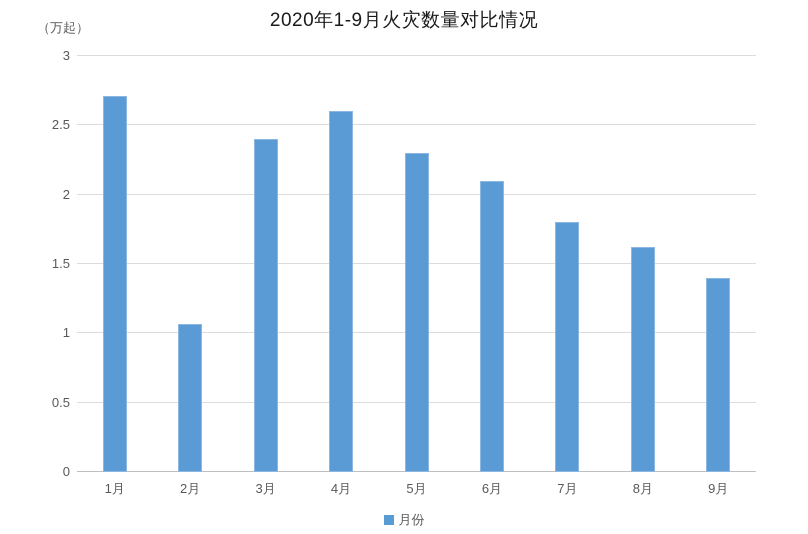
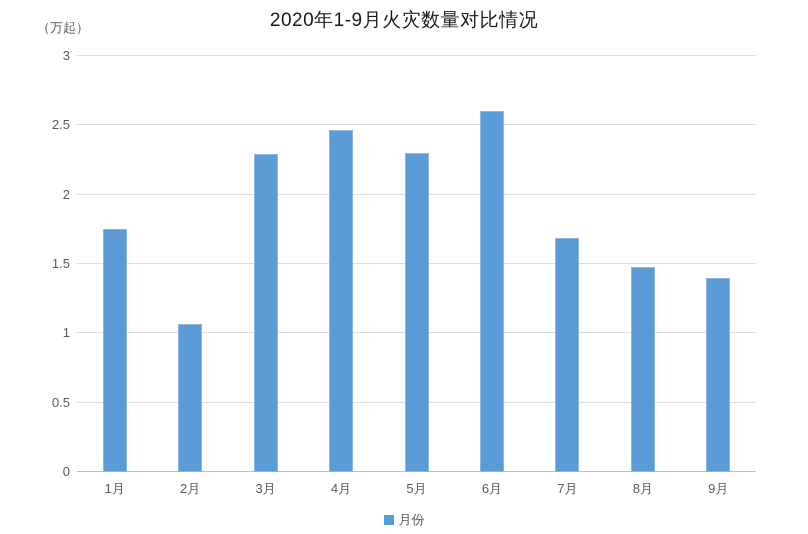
1月: 2.71 -> 1.75
3月: 2.40 -> 2.29
4月: 2.60 -> 2.47
6月: 2.10 -> 2.60
7月: 1.80 -> 1.69
8月: 1.62 -> 1.48
